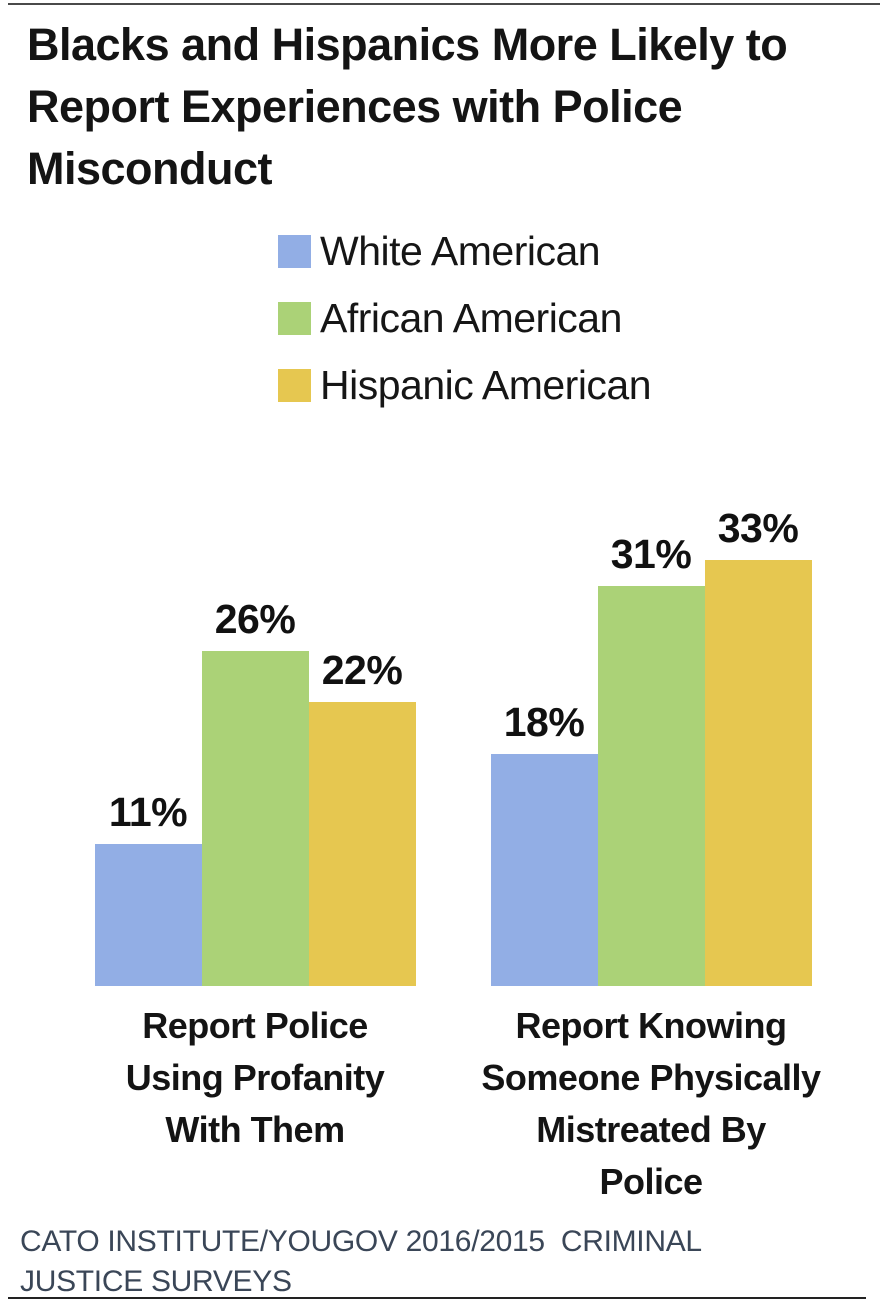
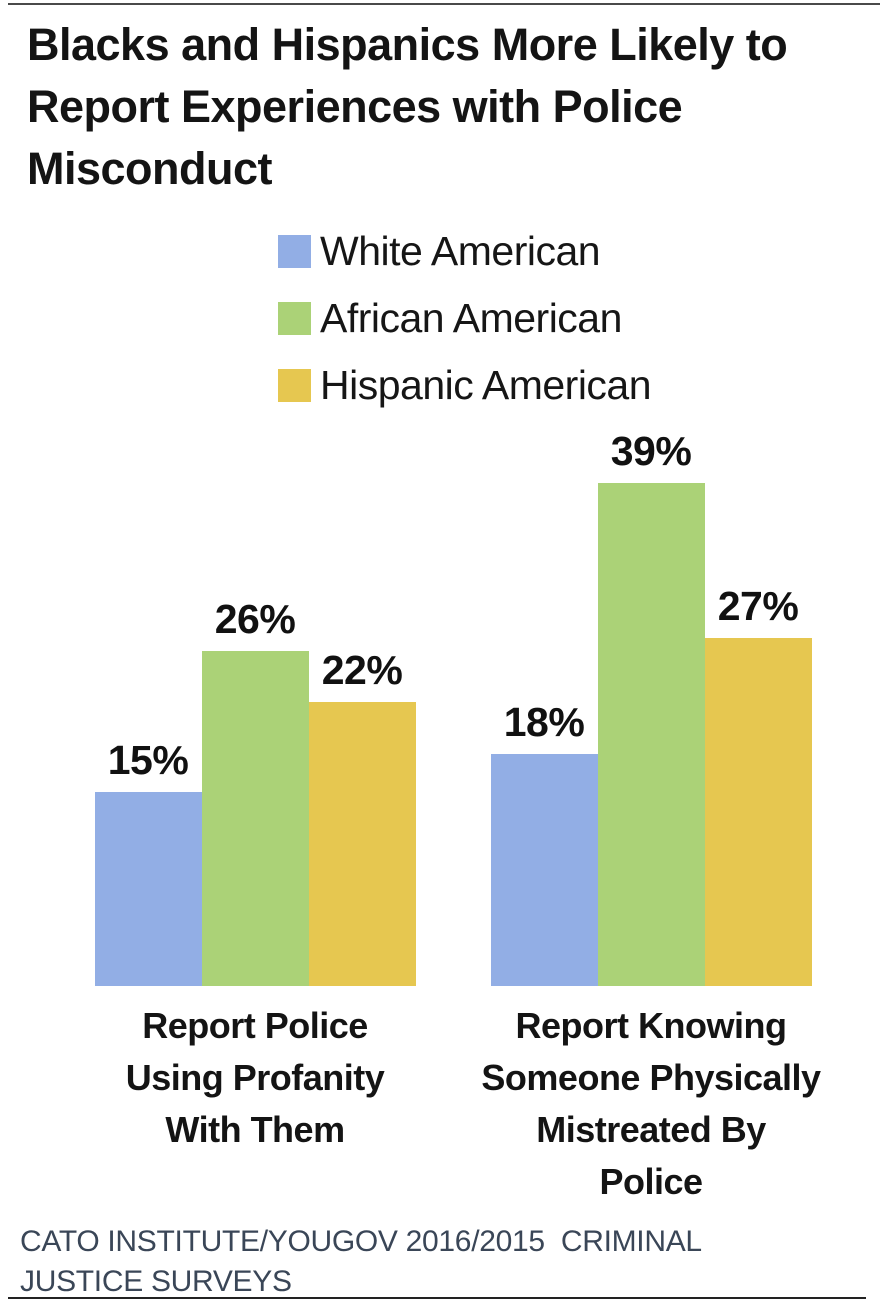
White American/Report Police Using Profanity With Them: 11% -> 15%
African American/Report Knowing Someone Physically Mistreated By Police: 31% -> 39%
Hispanic American/Report Knowing Someone Physically Mistreated By Police: 33% -> 27%
